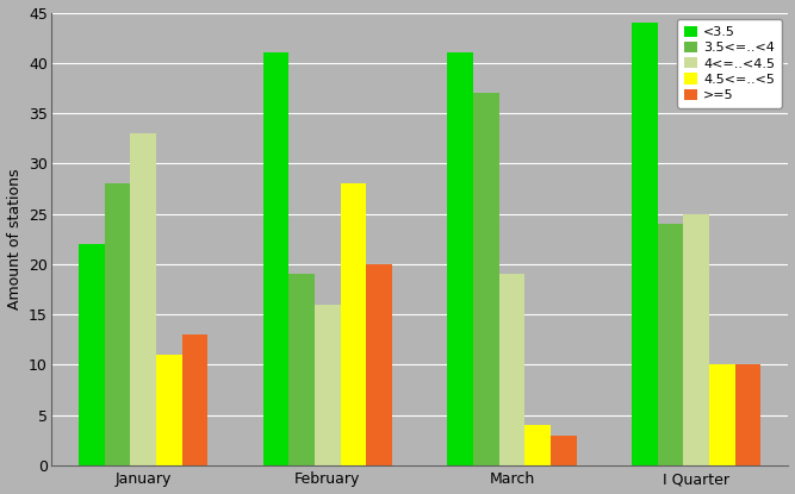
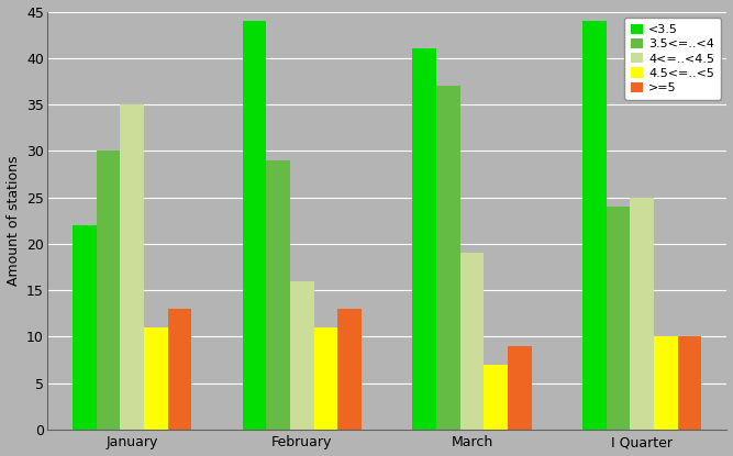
3.5<=..<4/January: 28 -> 30
4<=..<4.5/January: 33 -> 35
<3.5/February: 41 -> 44
3.5<=..<4/February: 19 -> 29
4.5<=..<5/February: 28 -> 11
>=5/February: 20 -> 13
4.5<=..<5/March: 4 -> 7
>=5/March: 3 -> 9
